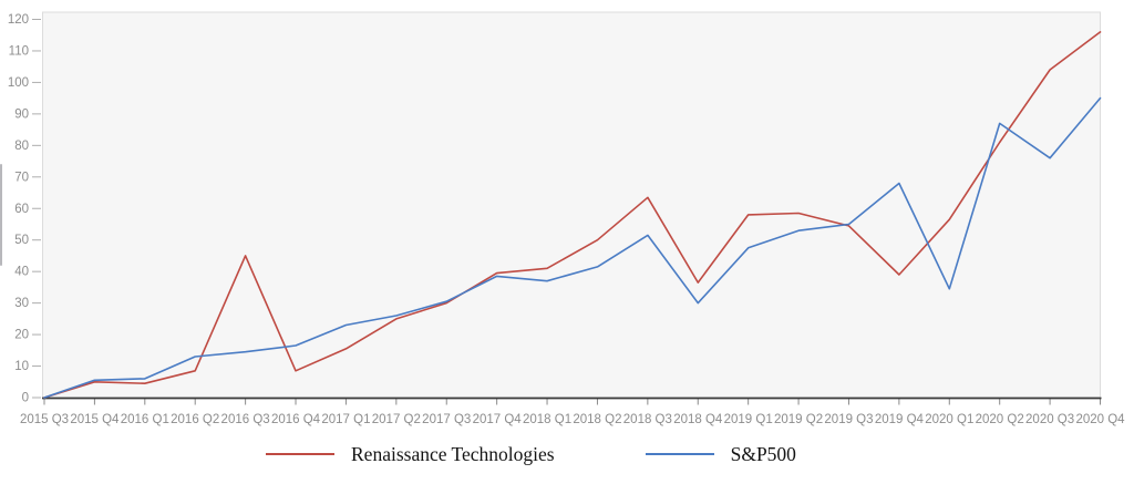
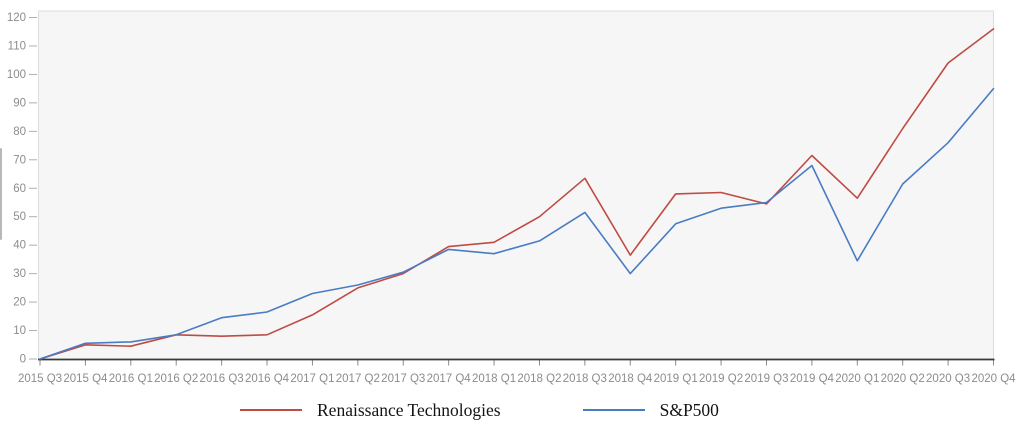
S&P500/2016 Q2: 13 -> 8
Renaissance Technologies/2016 Q3: 45 -> 8
Renaissance Technologies/2019 Q4: 39 -> 72
S&P500/2020 Q2: 87 -> 62
